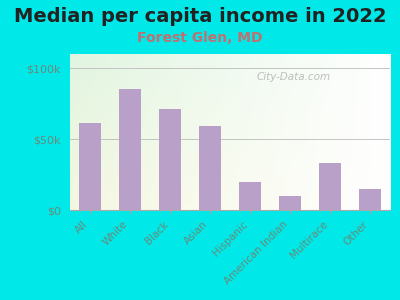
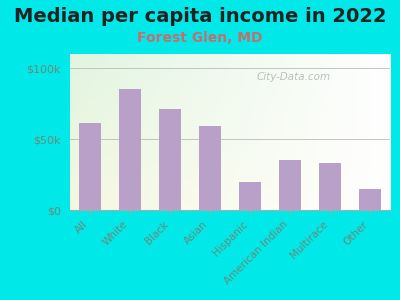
American Indian: $10k -> $35k
